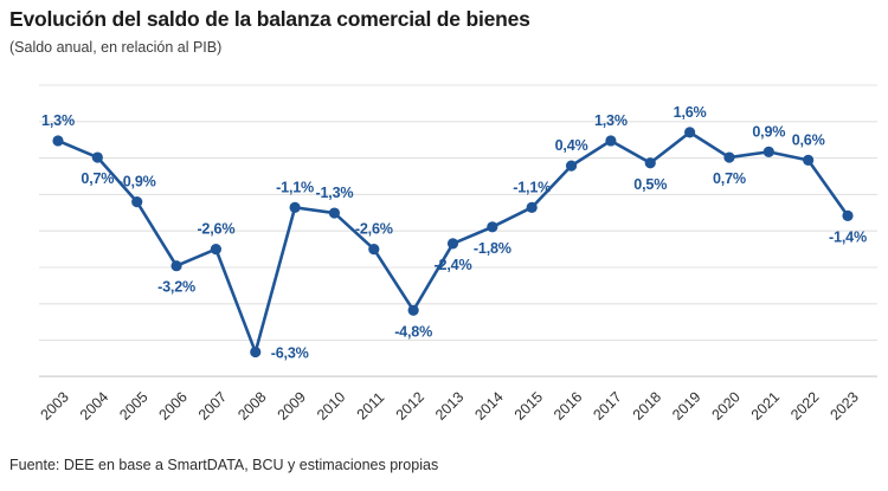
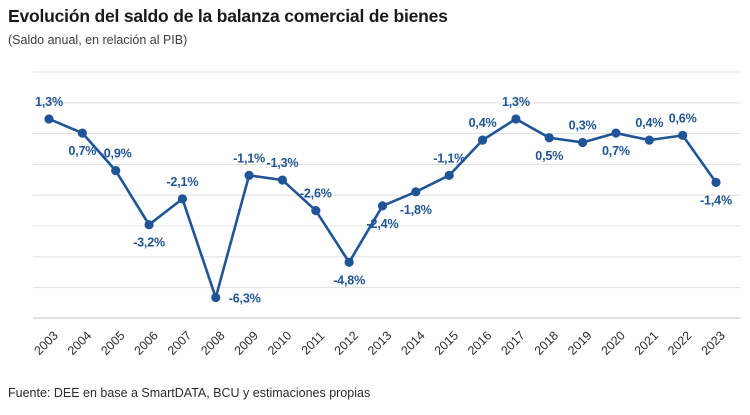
2007: -2,6% -> -2,1%
2019: 1,6% -> 0,3%
2021: 0,9% -> 0,4%
